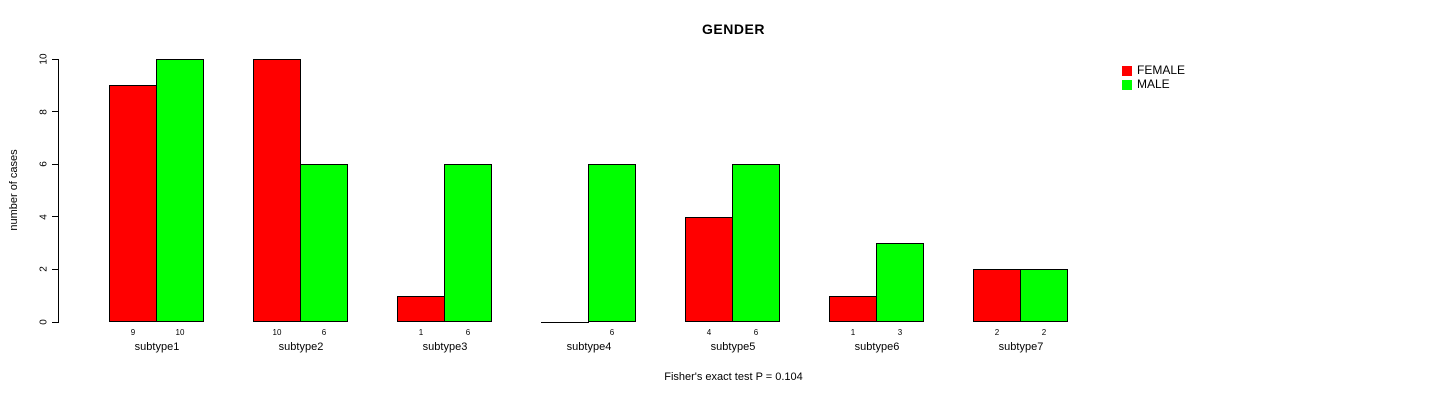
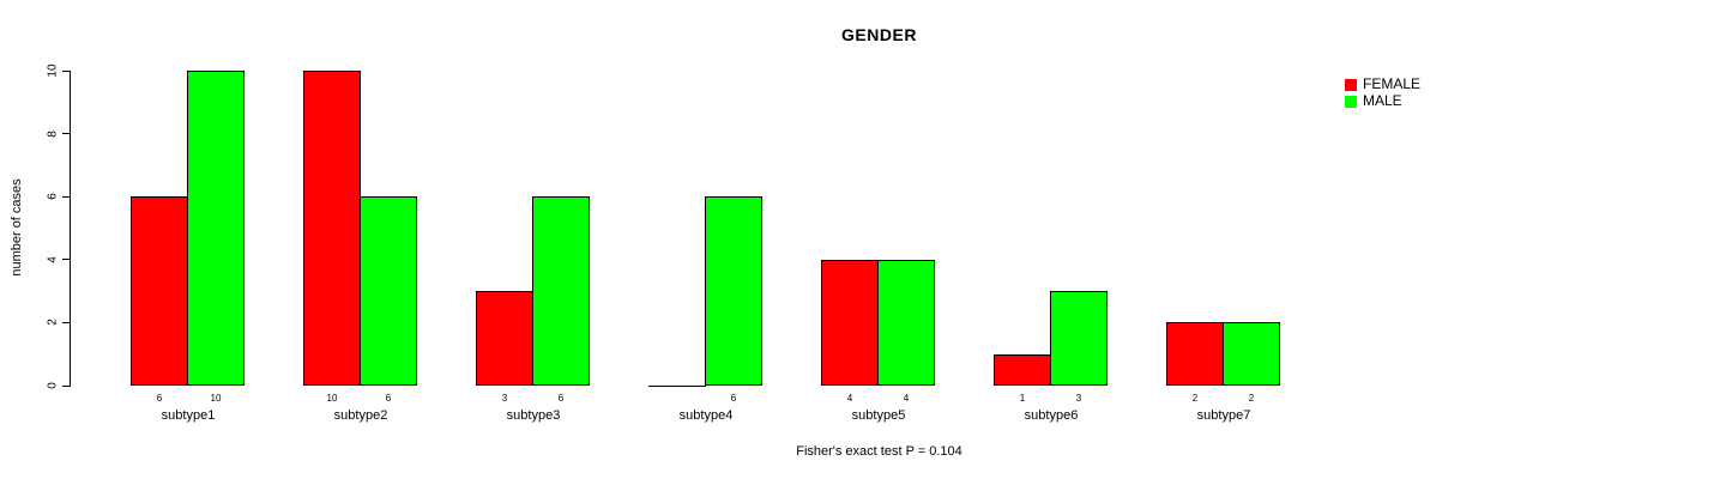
FEMALE/subtype1: 9 -> 6
FEMALE/subtype3: 1 -> 3
MALE/subtype5: 6 -> 4
